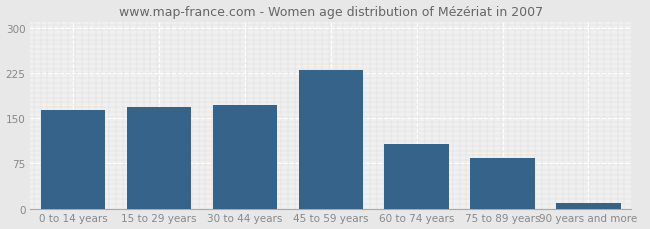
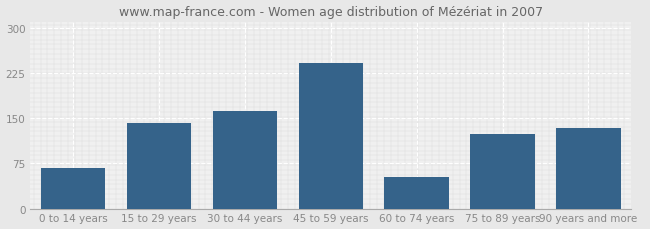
0 to 14 years: 163 -> 68
15 to 29 years: 168 -> 142
30 to 44 years: 172 -> 162
45 to 59 years: 230 -> 242
60 to 74 years: 107 -> 52
75 to 89 years: 83 -> 124
90 years and more: 10 -> 134
